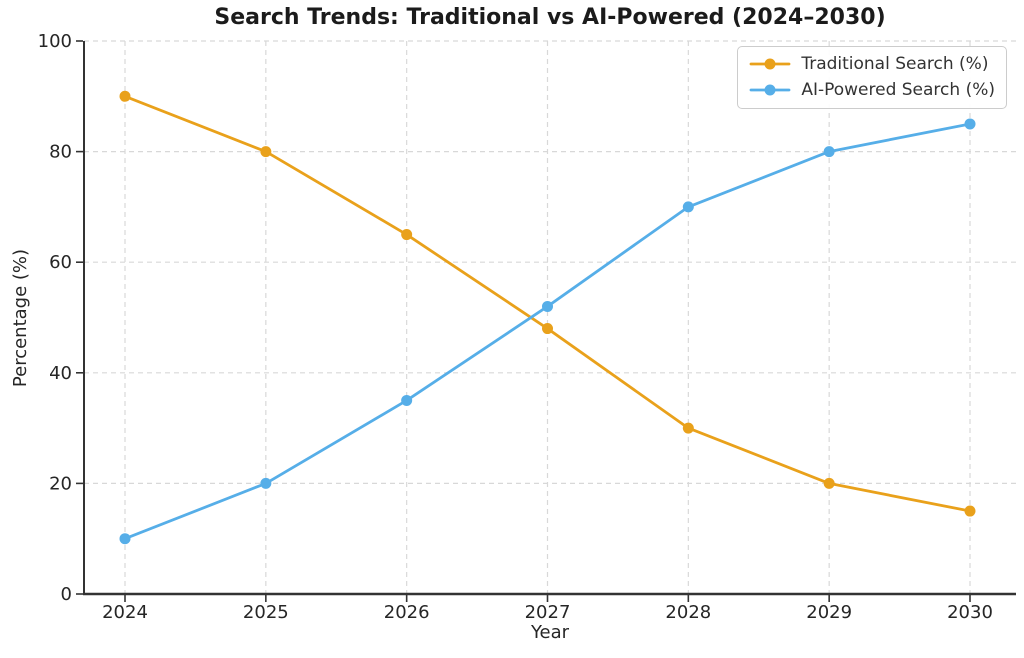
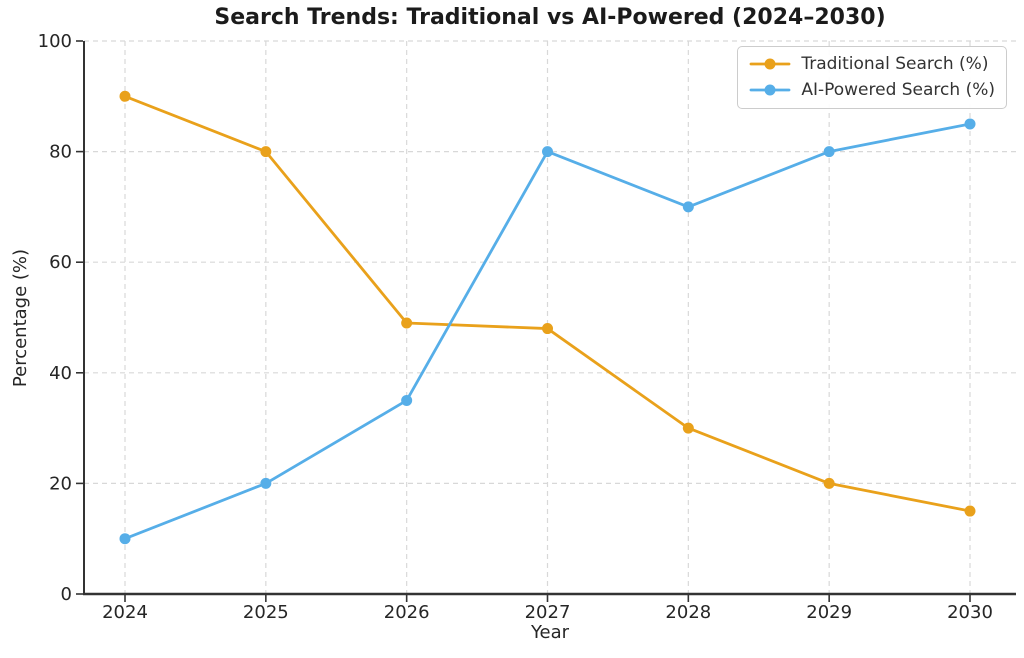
Traditional Search (%)/2026: 65 -> 49
AI-Powered Search (%)/2027: 52 -> 80
